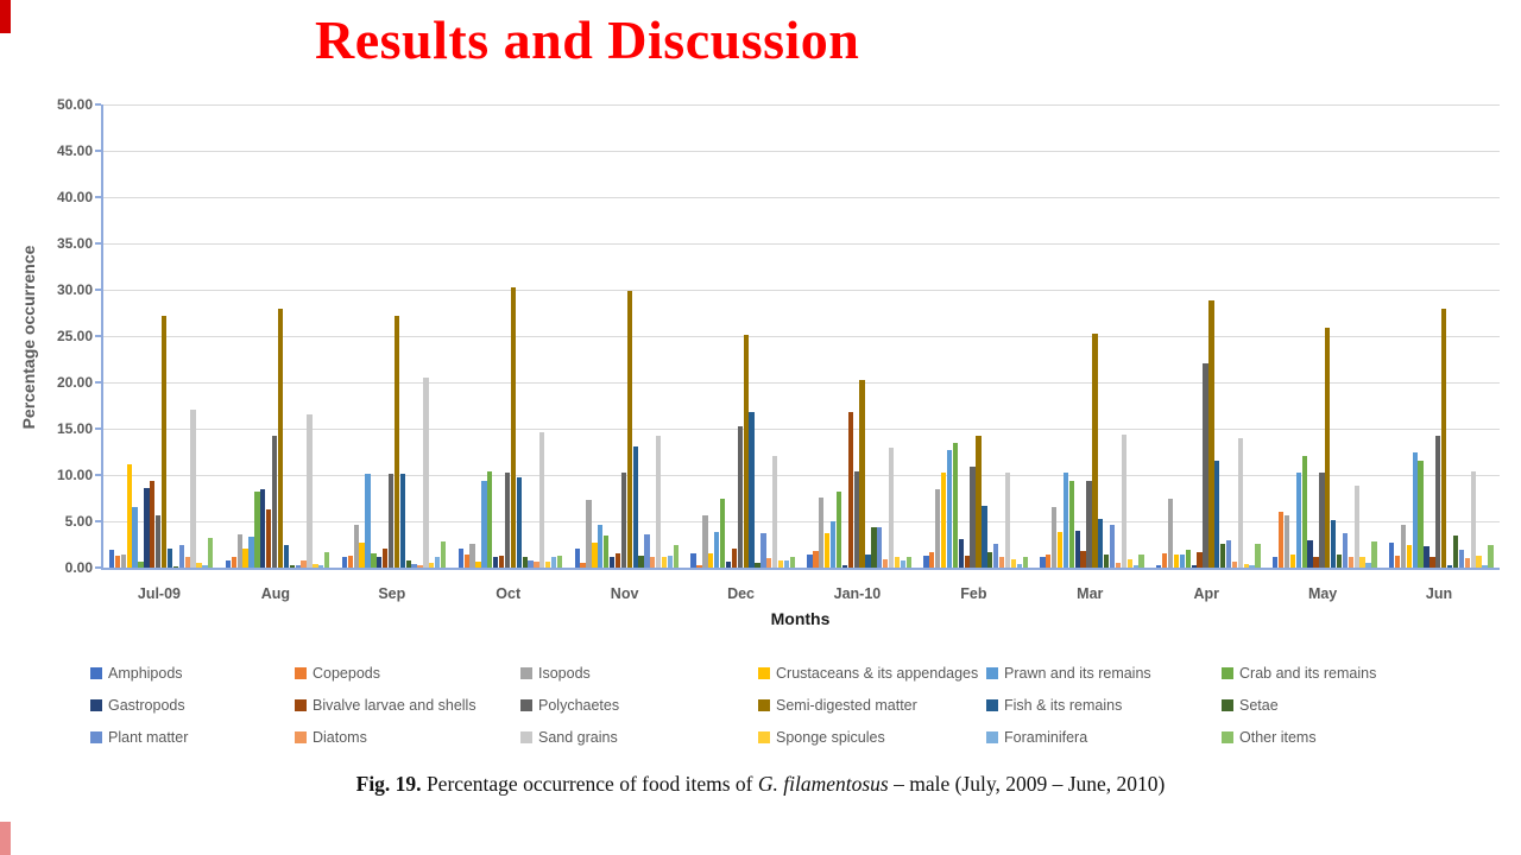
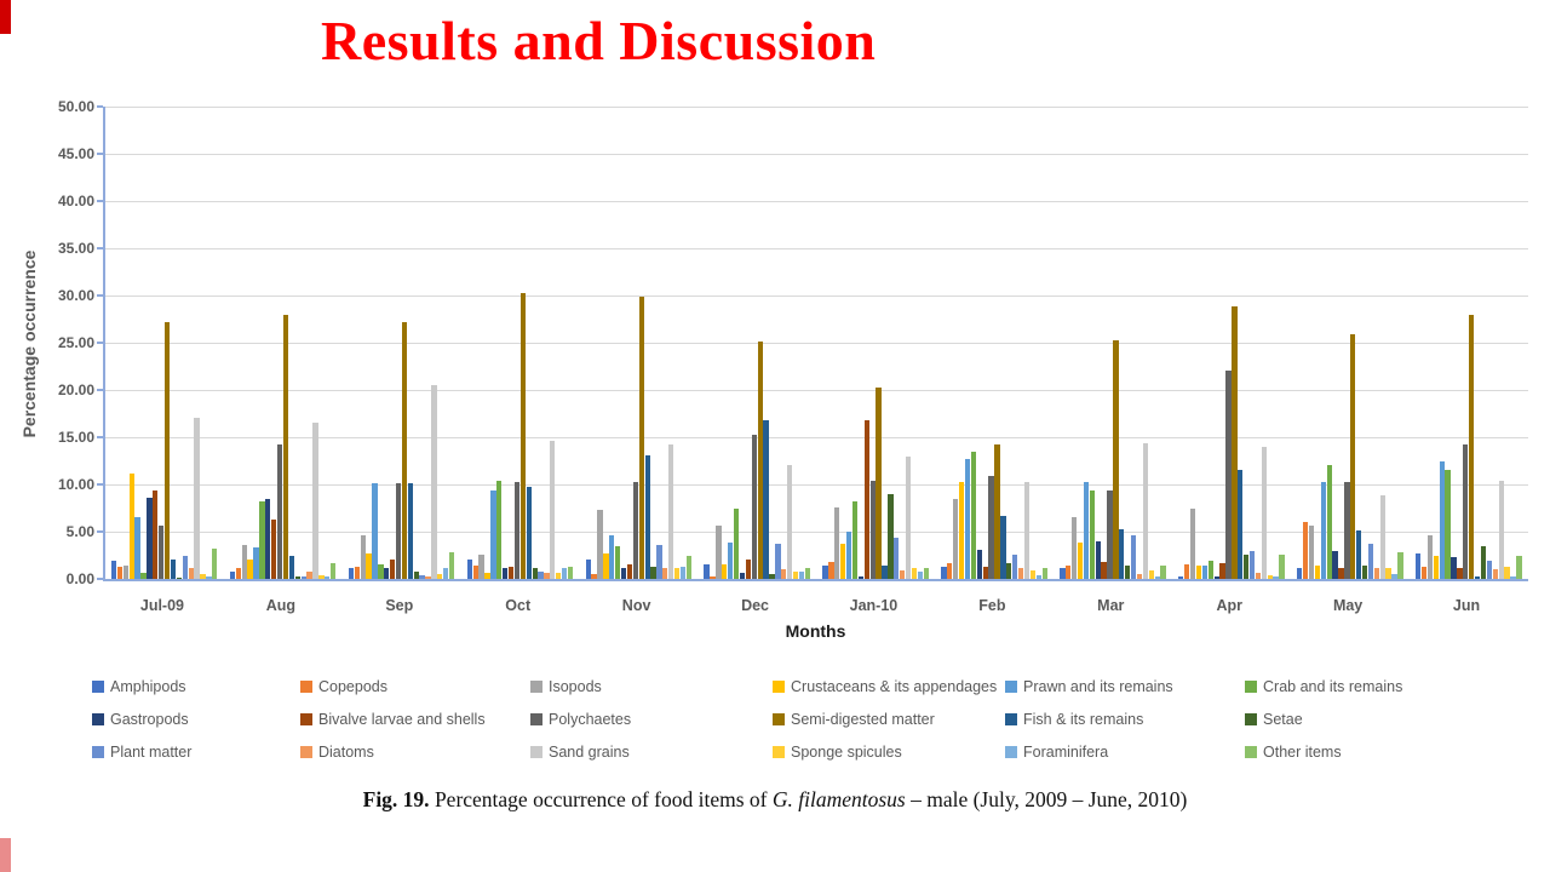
Setae/Jan-10: 4 -> 9
